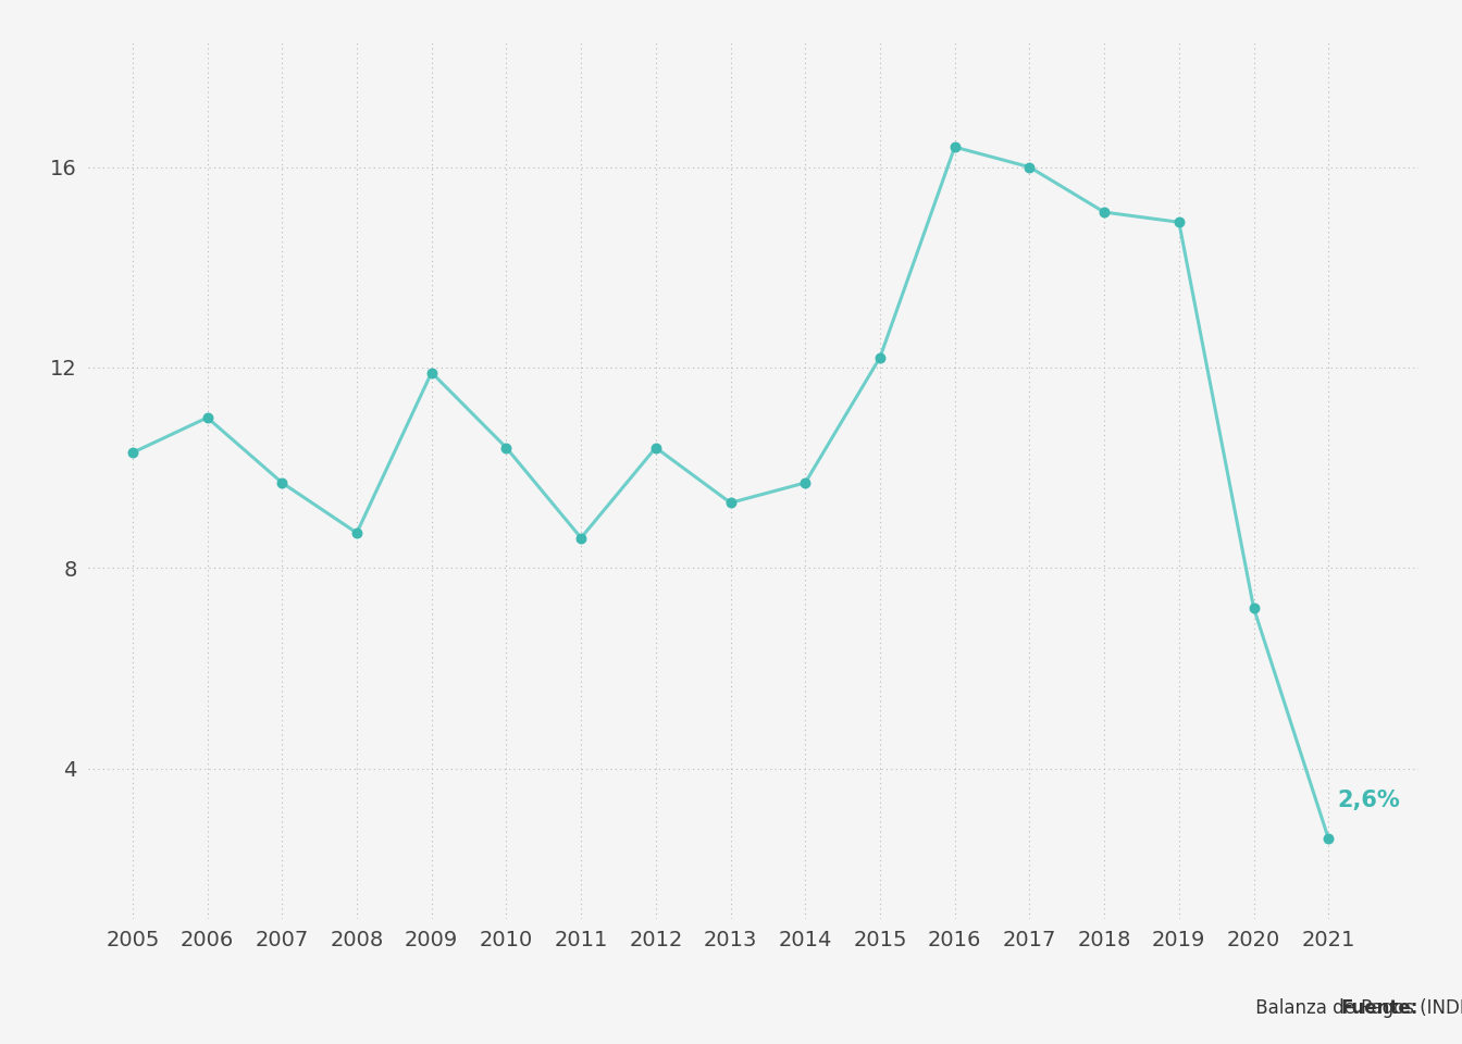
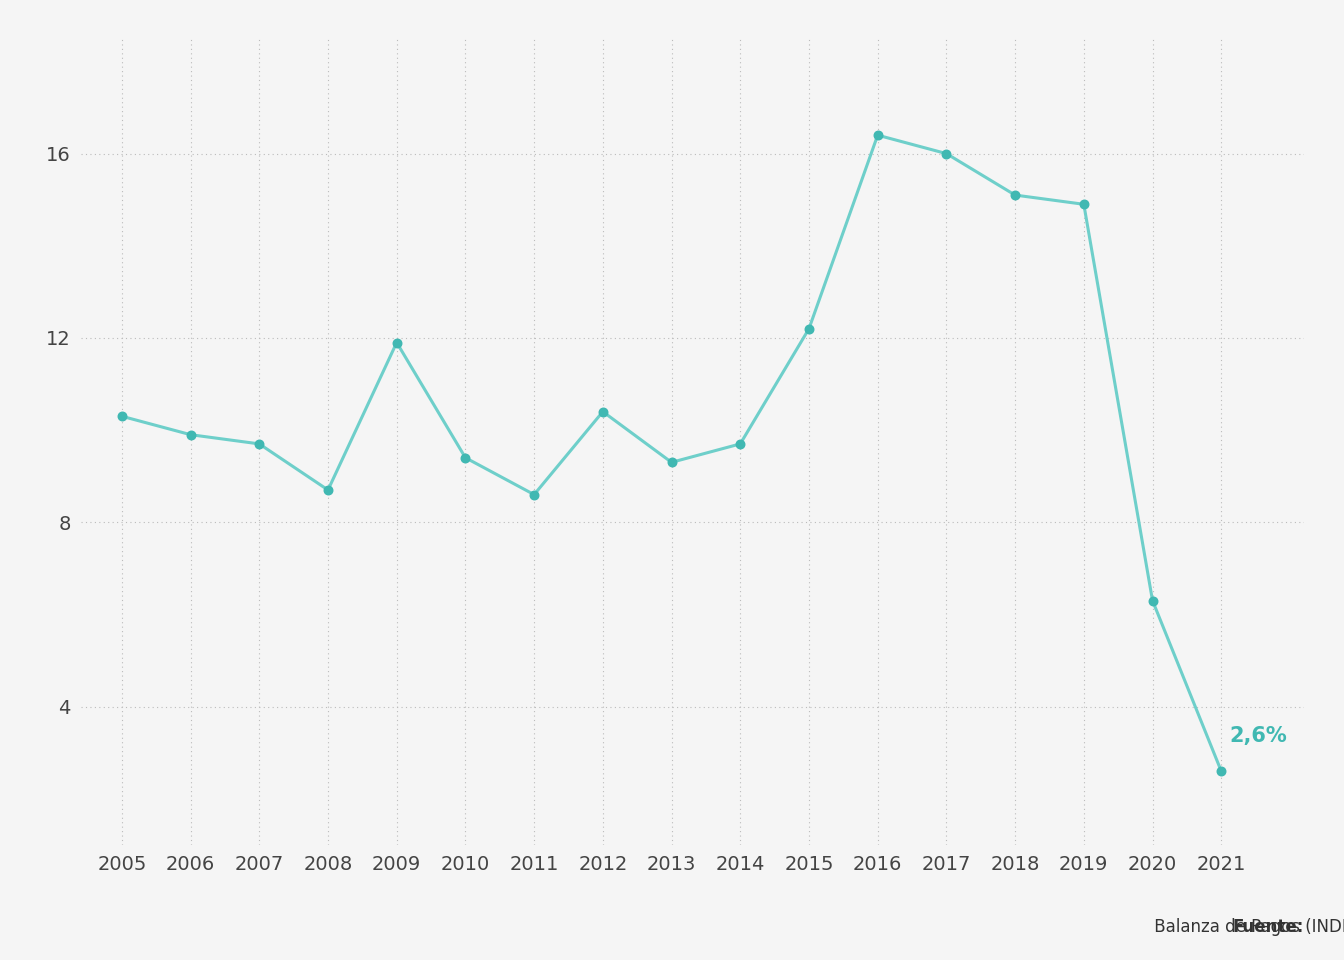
2006: 11.0 -> 9.9
2010: 10.4 -> 9.4
2020: 7.2 -> 6.3
